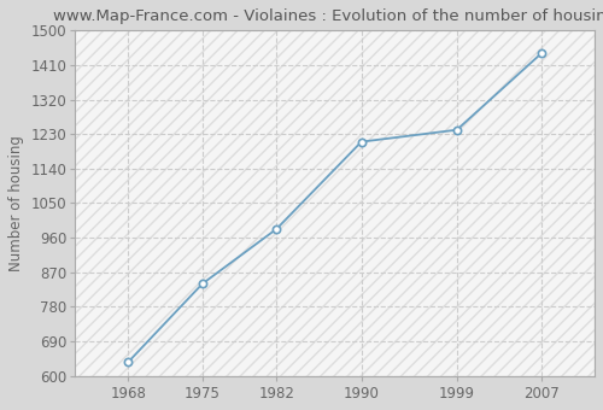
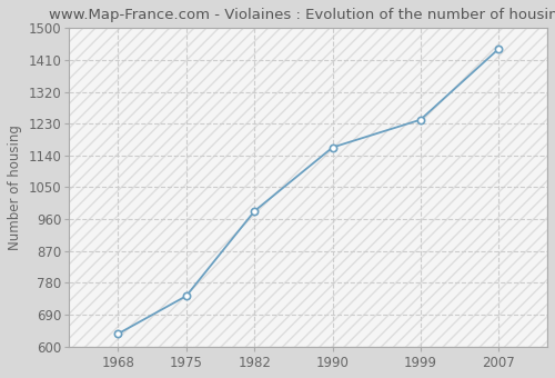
1975: 840 -> 743
1990: 1210 -> 1163
